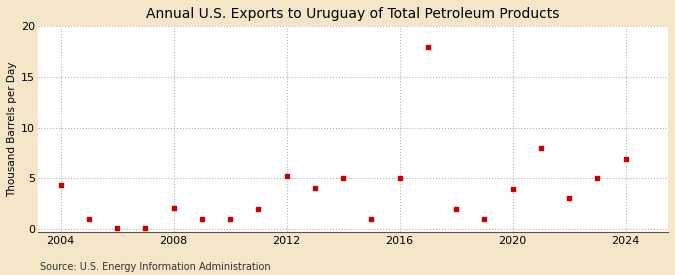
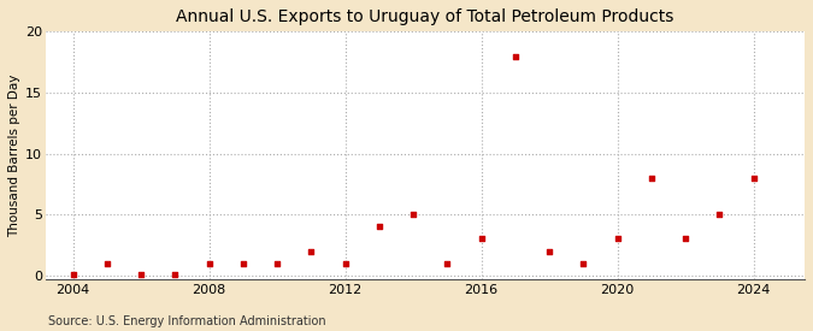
2004: 4.3 -> 0.1
2008: 2.1 -> 1.0
2012: 5.2 -> 1.0
2016: 5.0 -> 3.0
2020: 3.9 -> 3.0
2024: 6.9 -> 8.0
